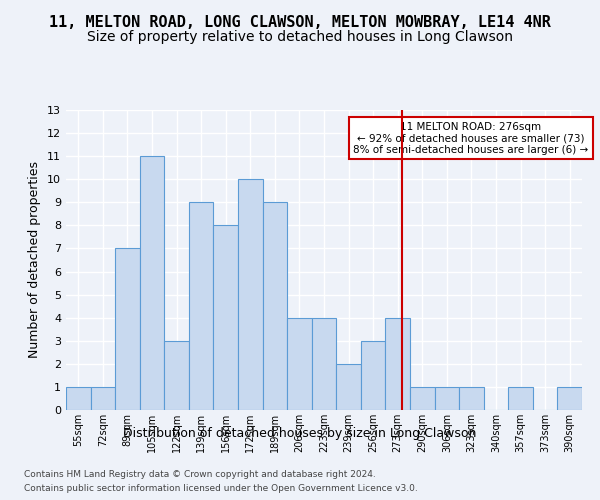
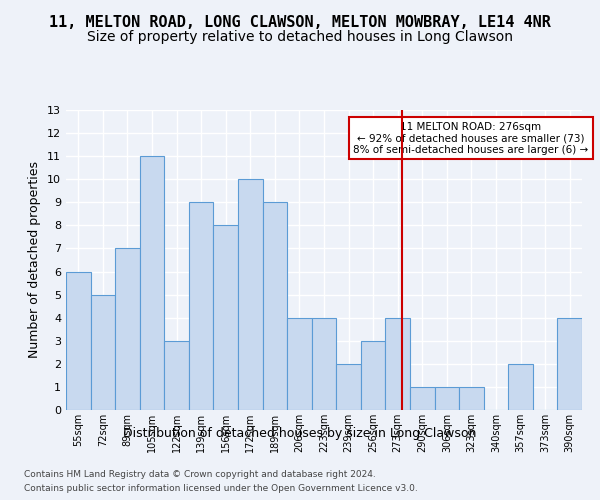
55sqm: 1 -> 6
72sqm: 1 -> 5
357sqm: 1 -> 2
390sqm: 1 -> 4
